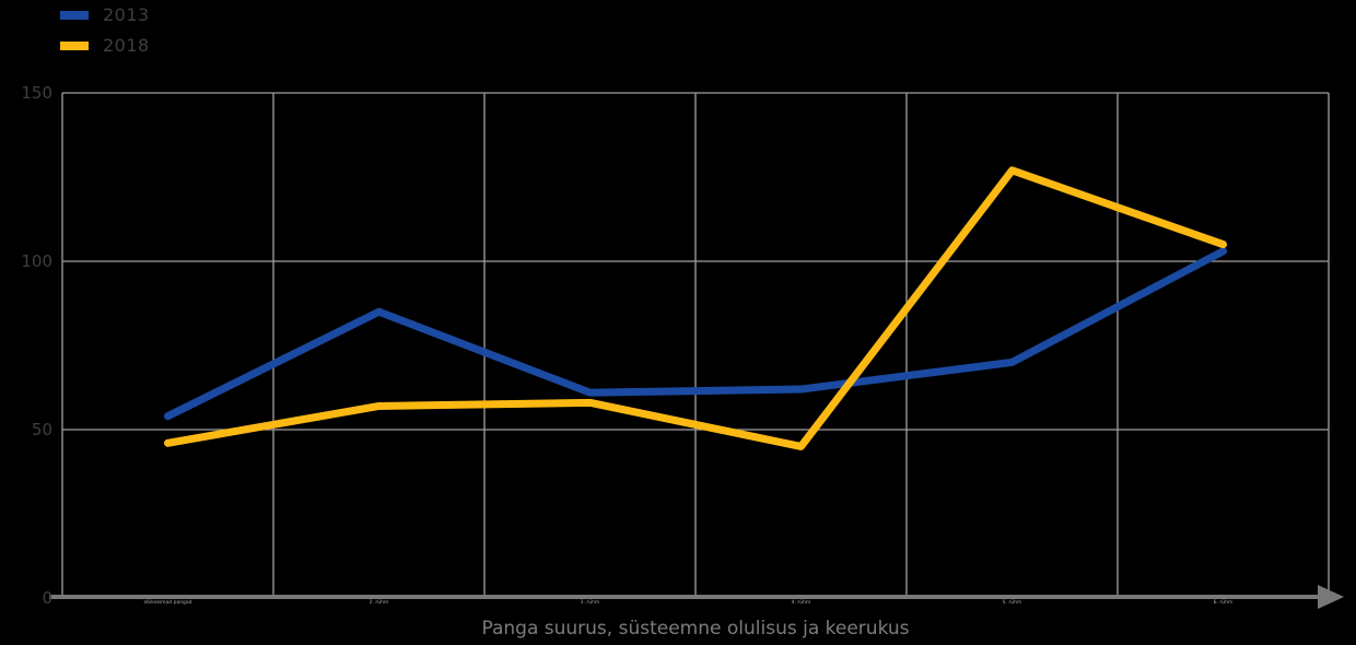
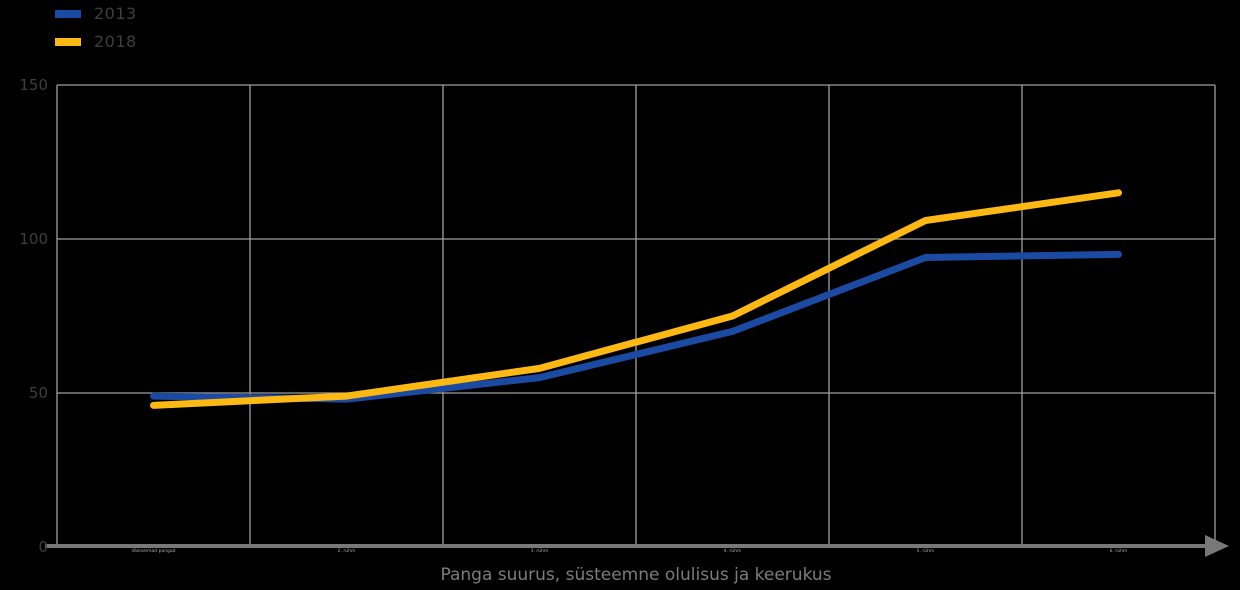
2013/Väikseimad pangad: 54 -> 49
2013/2. rühm: 85 -> 48
2018/2. rühm: 57 -> 49
2013/3. rühm: 61 -> 55
2013/4. rühm: 62 -> 70
2018/4. rühm: 45 -> 75
2013/5. rühm: 70 -> 94
2018/5. rühm: 127 -> 106
2013/6. rühm: 103 -> 95
2018/6. rühm: 105 -> 115
